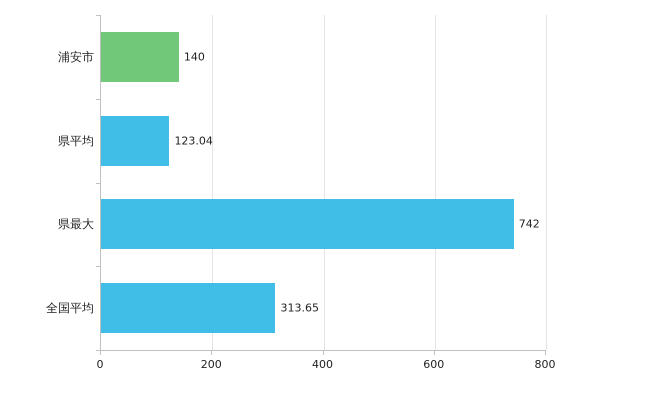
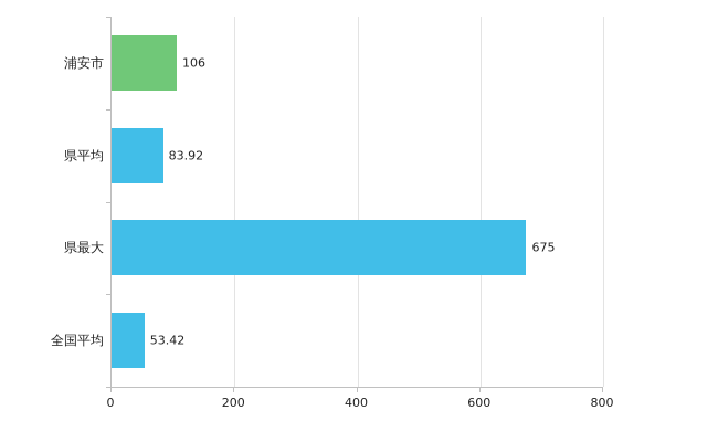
浦安市: 140 -> 106
県平均: 123.04 -> 83.92
県最大: 742 -> 675
全国平均: 313.65 -> 53.42
